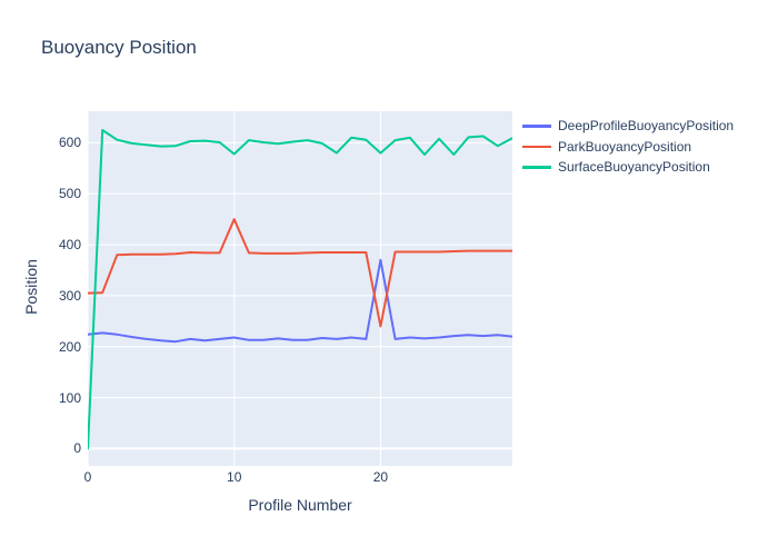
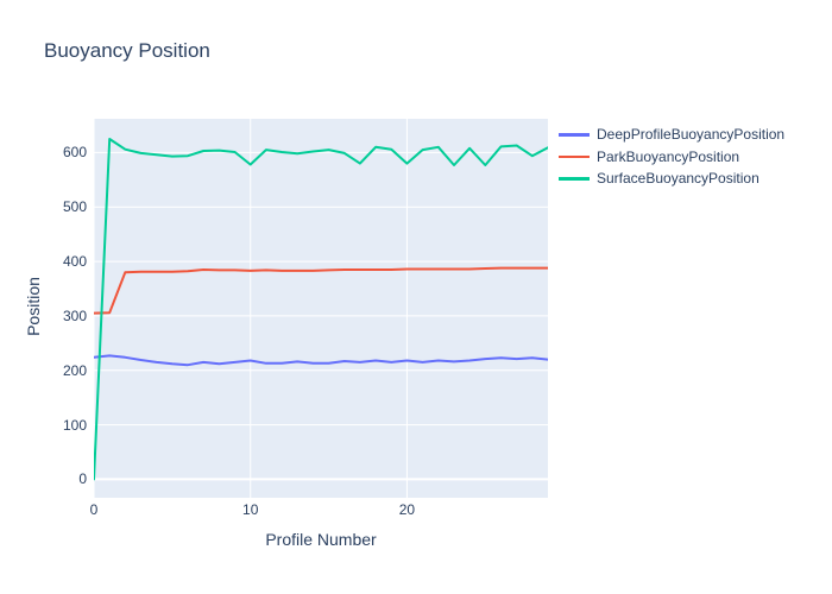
ParkBuoyancyPosition/10: 450 -> 380
DeepProfileBuoyancyPosition/20: 370 -> 220
ParkBuoyancyPosition/20: 240 -> 390
